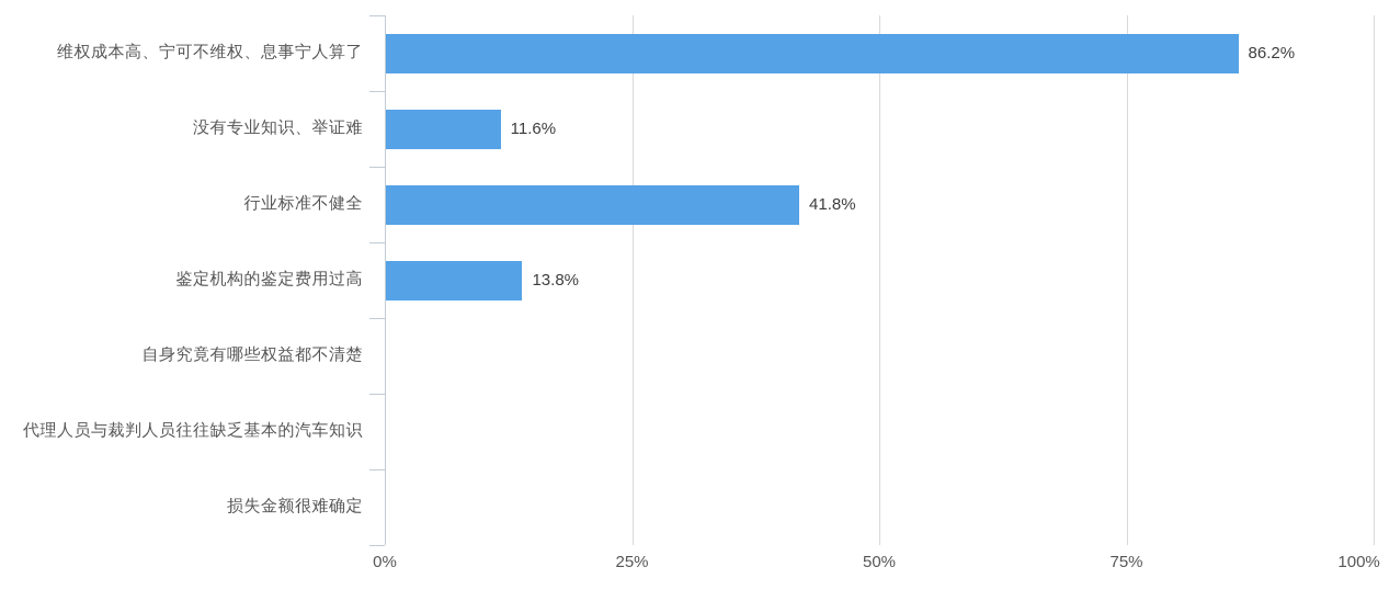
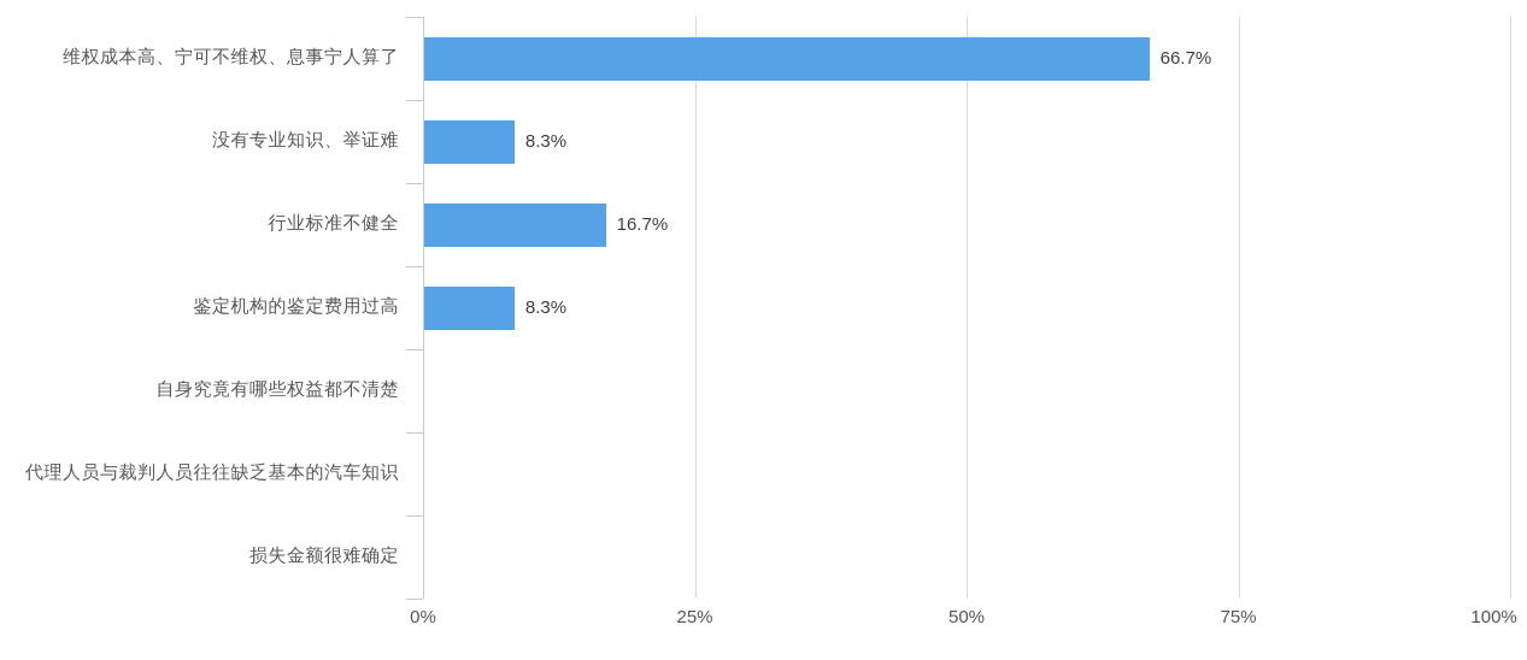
维权成本高、宁可不维权、息事宁人算了: 86.2% -> 66.7%
没有专业知识、举证难: 11.6% -> 8.3%
行业标准不健全: 41.8% -> 16.7%
鉴定机构的鉴定费用过高: 13.8% -> 8.3%
